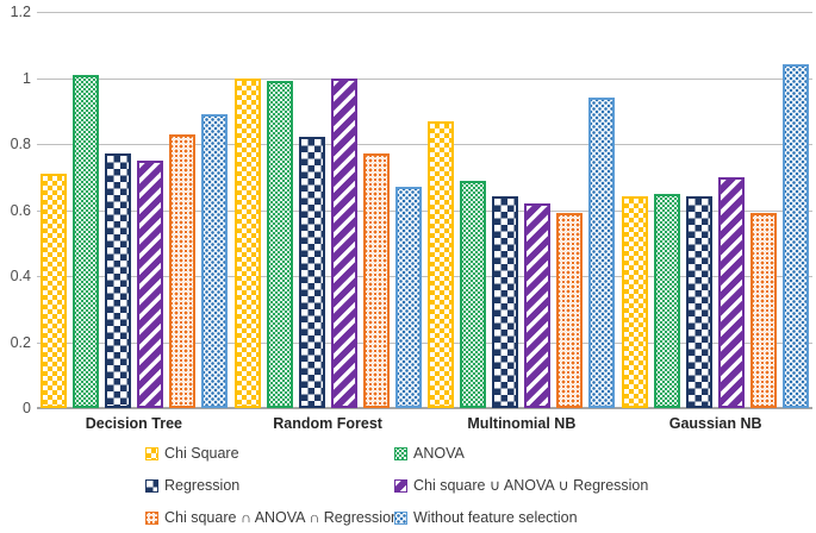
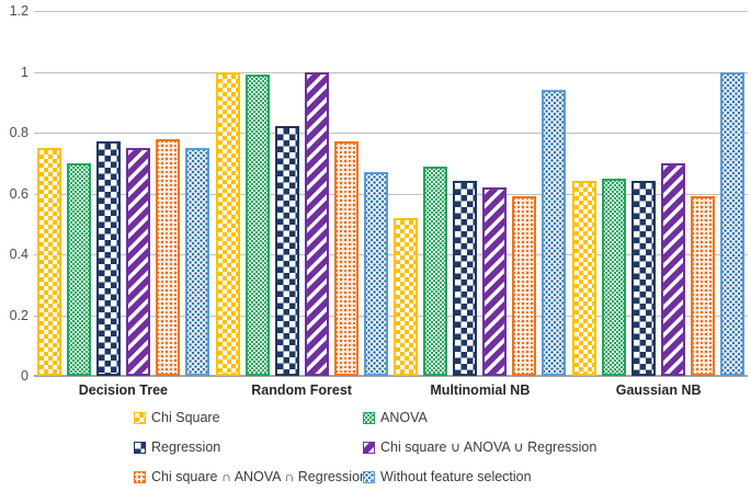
Chi Square/Decision Tree: 0.71 -> 0.75
ANOVA/Decision Tree: 1.01 -> 0.70
Chi square ∩ ANOVA ∩ Regression/Decision Tree: 0.83 -> 0.78
Without feature selection/Decision Tree: 0.89 -> 0.75
Chi Square/Multinomial NB: 0.87 -> 0.52
Without feature selection/Gaussian NB: 1.04 -> 1.00
